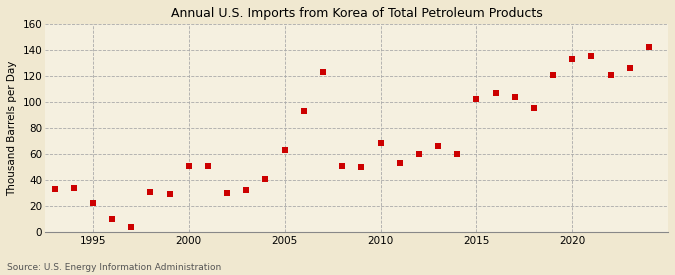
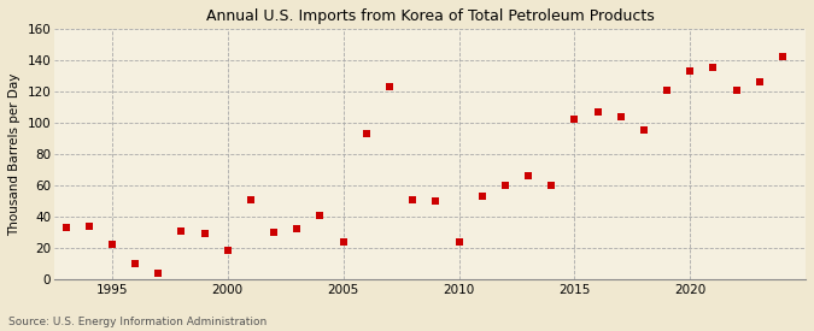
2000: 51 -> 18
2005: 63 -> 24
2010: 68 -> 24
